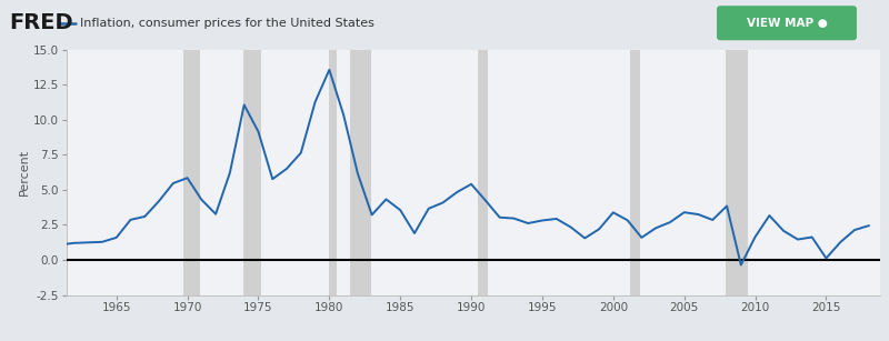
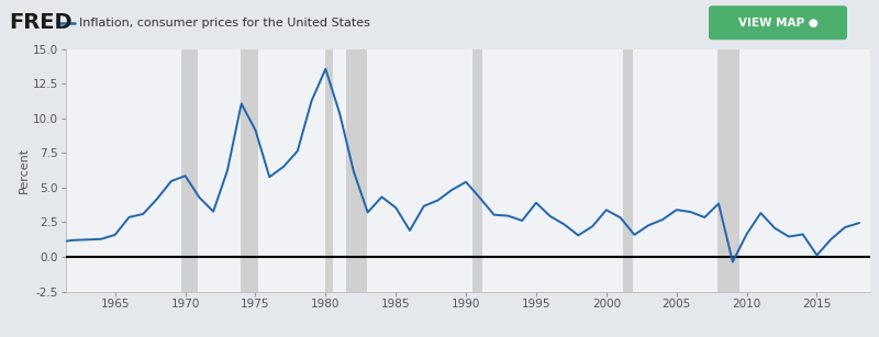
1995: 2.8 -> 3.9
